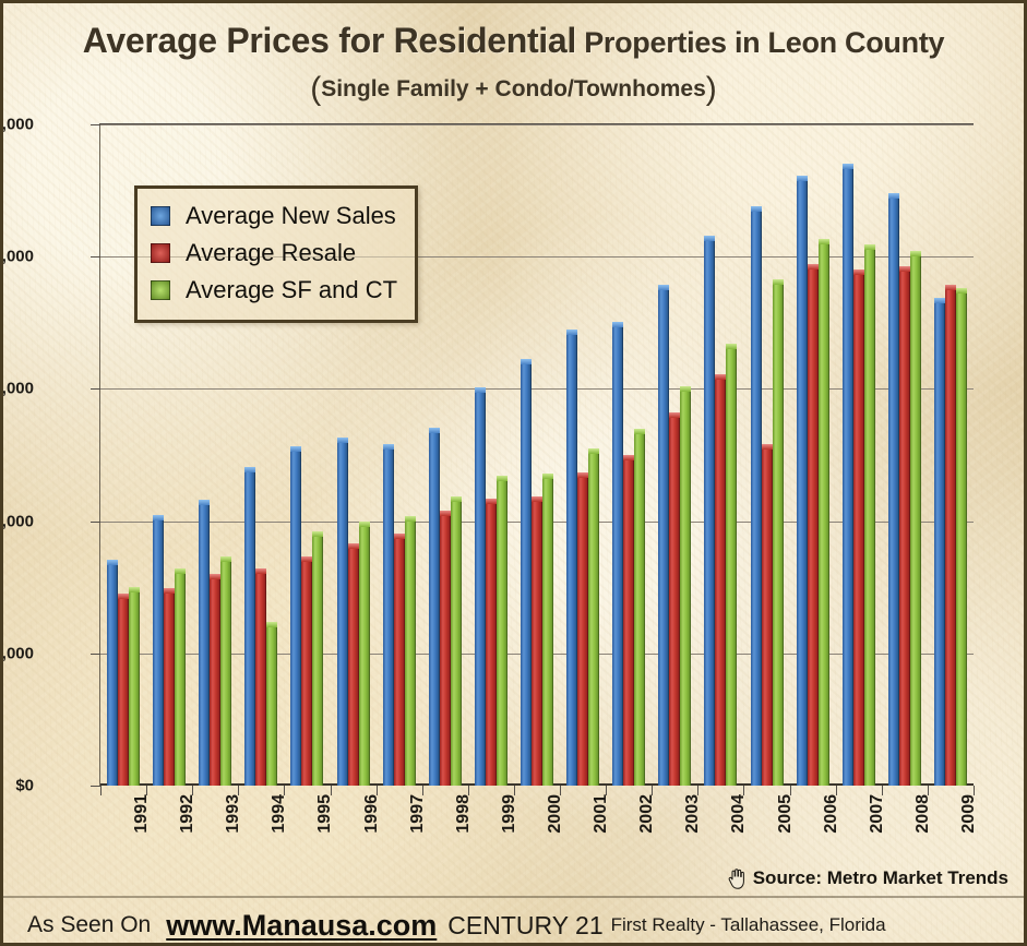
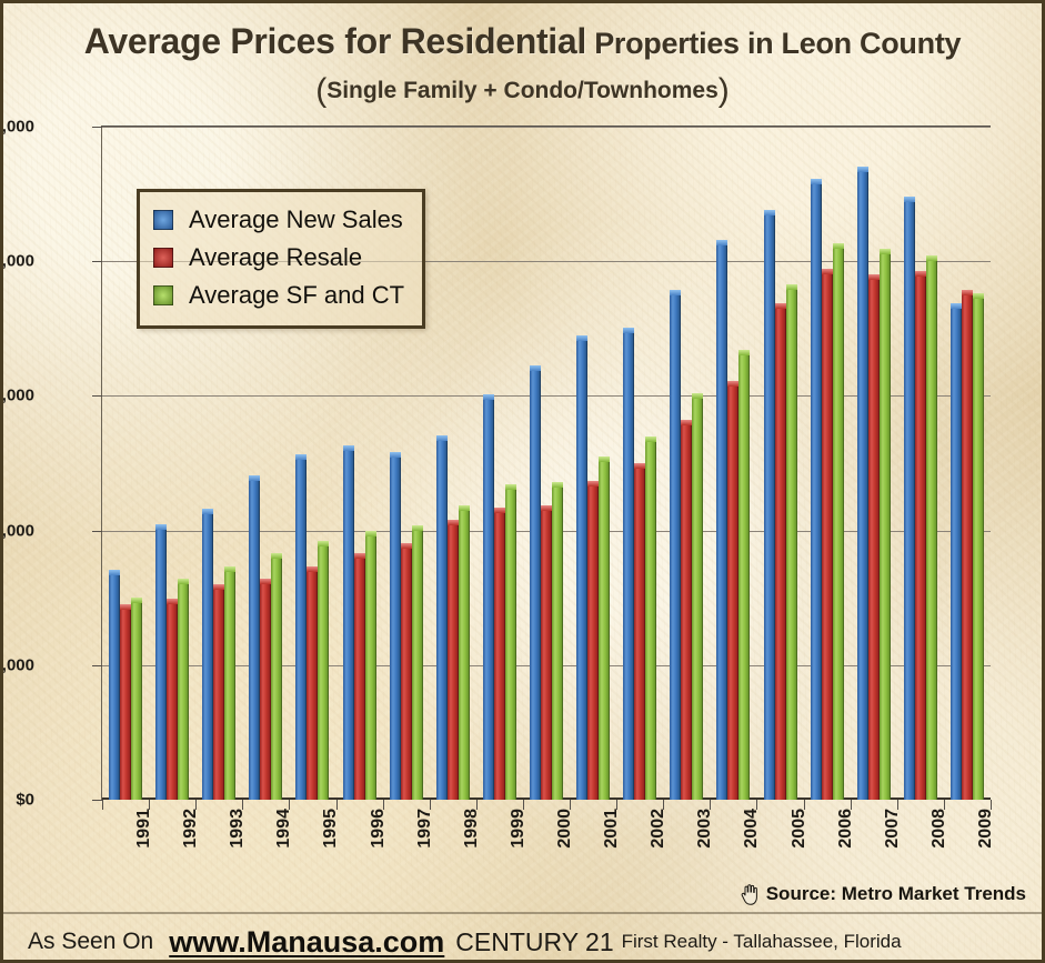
Average SF and CT/1994: $62000 -> $92000
Average Resale/2005: $129000 -> $184000
